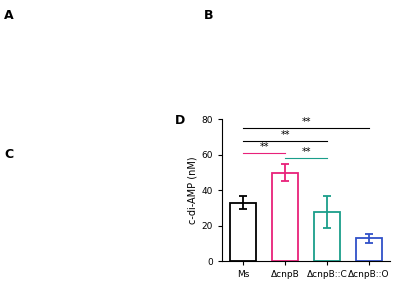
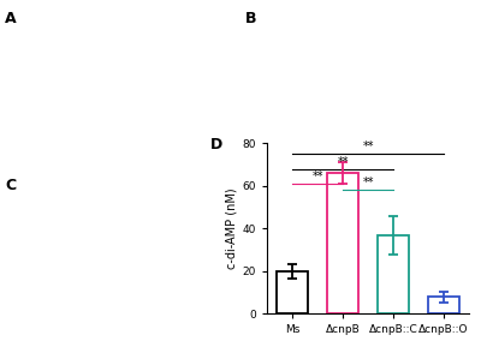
Ms: 33 -> 20
ΔcnpB: 50 -> 66
ΔcnpB::C: 28 -> 37
ΔcnpB::O: 13 -> 8
